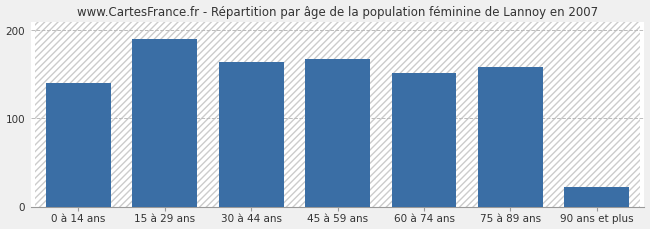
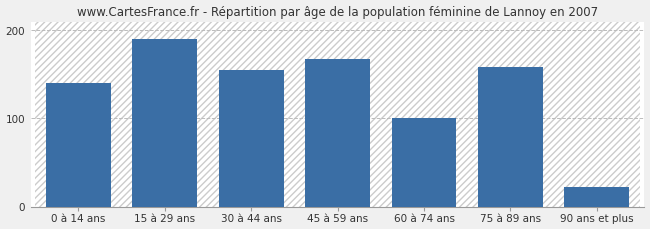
30 à 44 ans: 164 -> 155
60 à 74 ans: 152 -> 100
